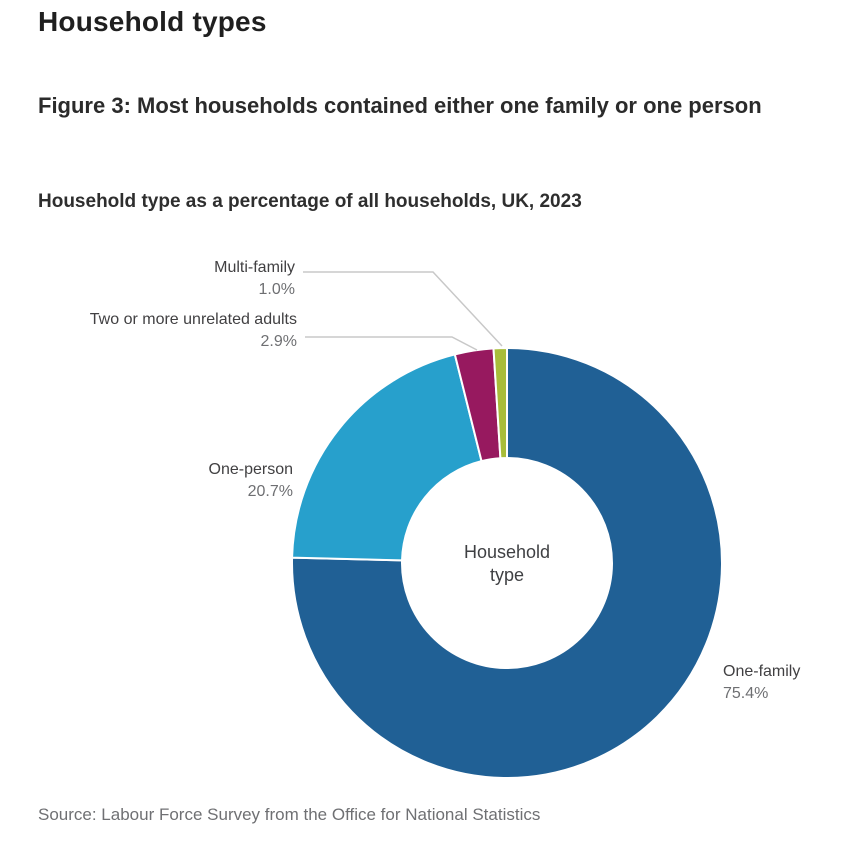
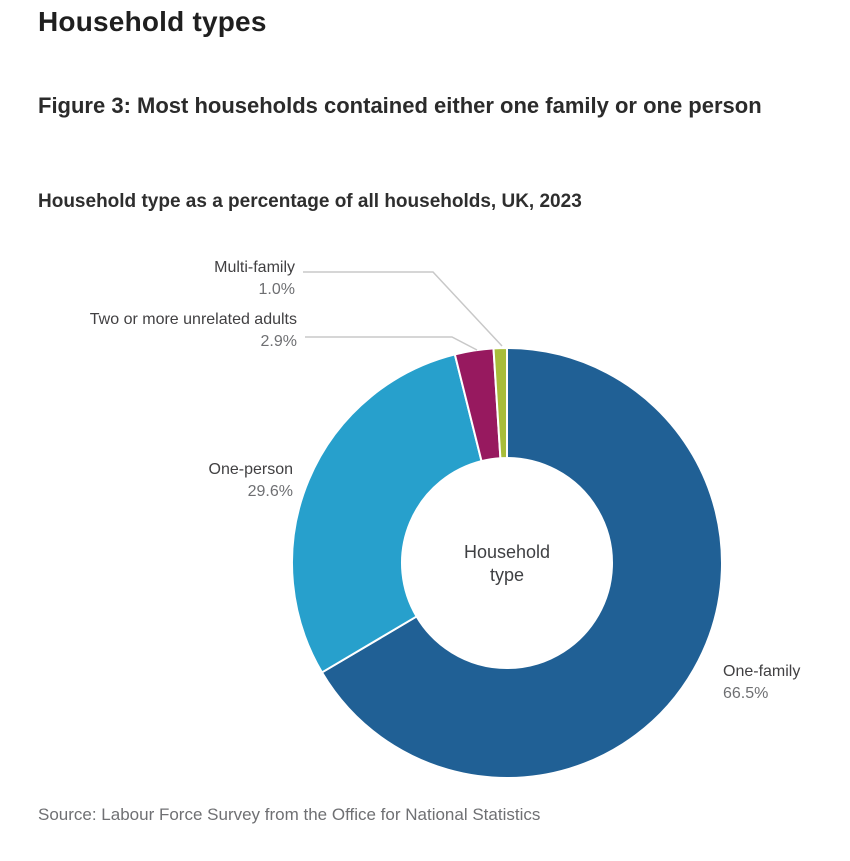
One-family: 75.4% -> 66.5%
One-person: 20.7% -> 29.6%
